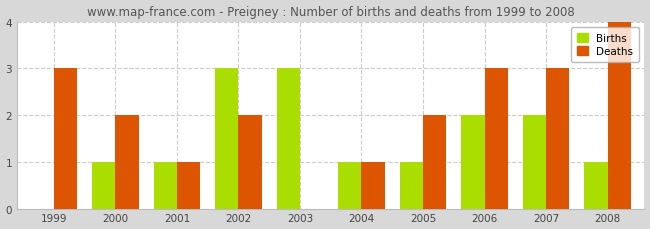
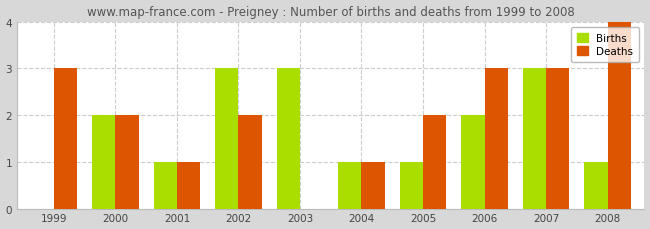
Births/2000: 1 -> 2
Births/2007: 2 -> 3
